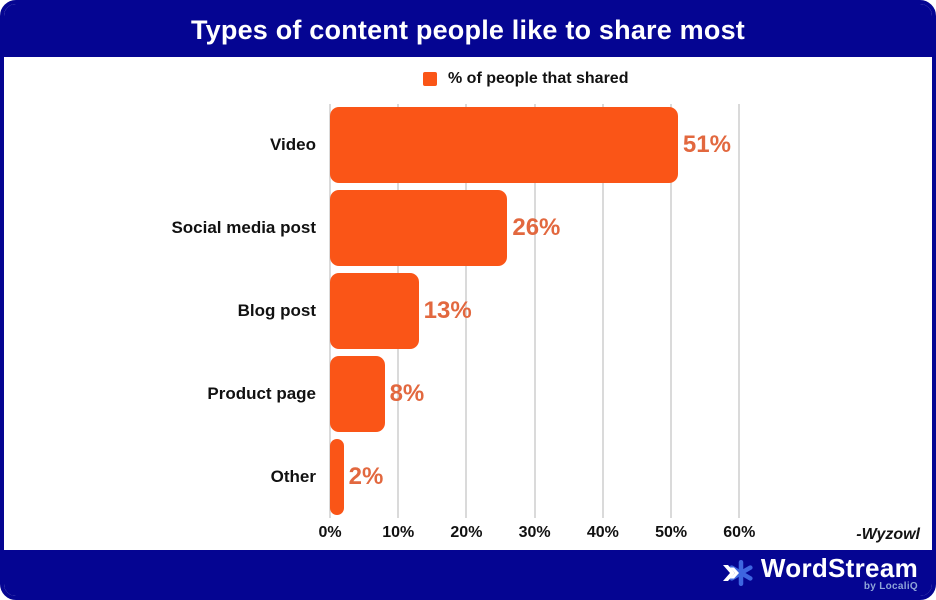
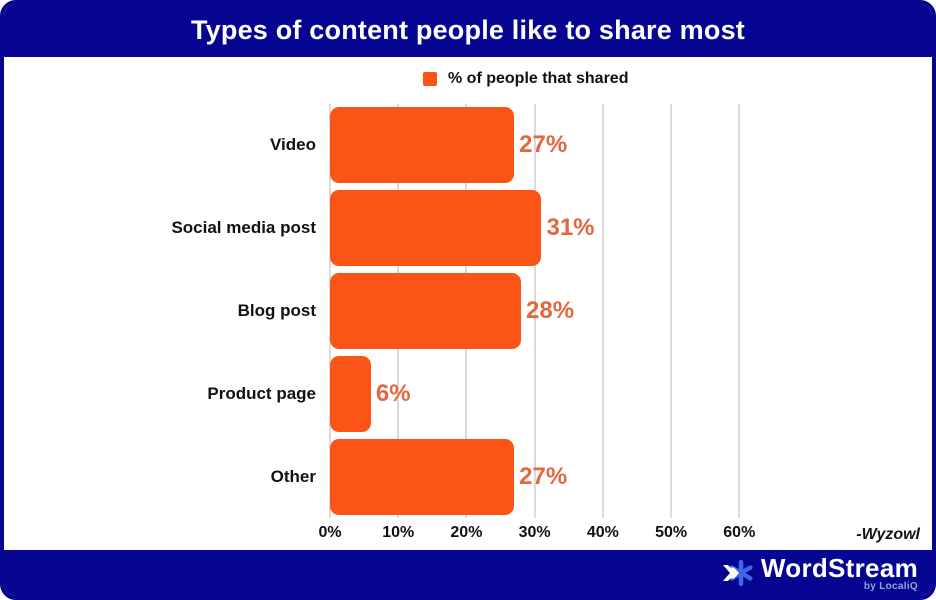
Video: 51% -> 27%
Social media post: 26% -> 31%
Blog post: 13% -> 28%
Product page: 8% -> 6%
Other: 2% -> 27%
